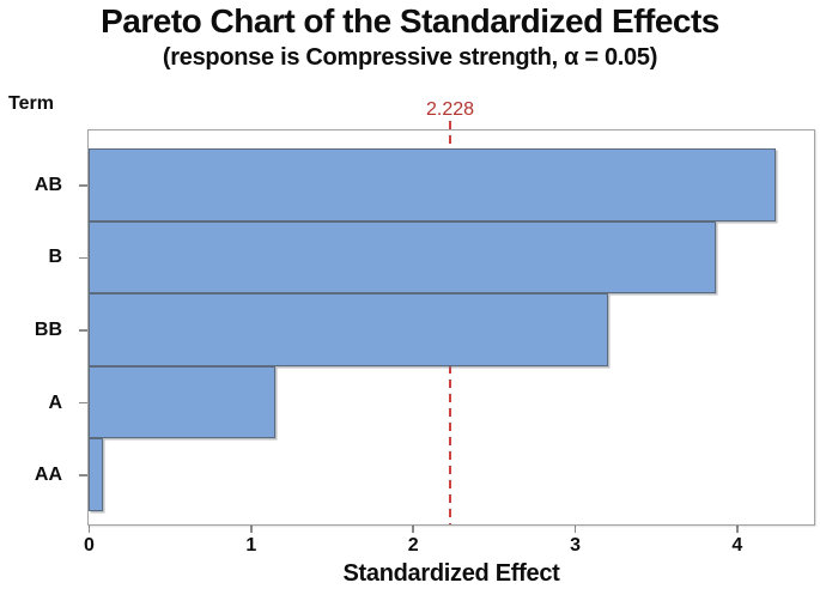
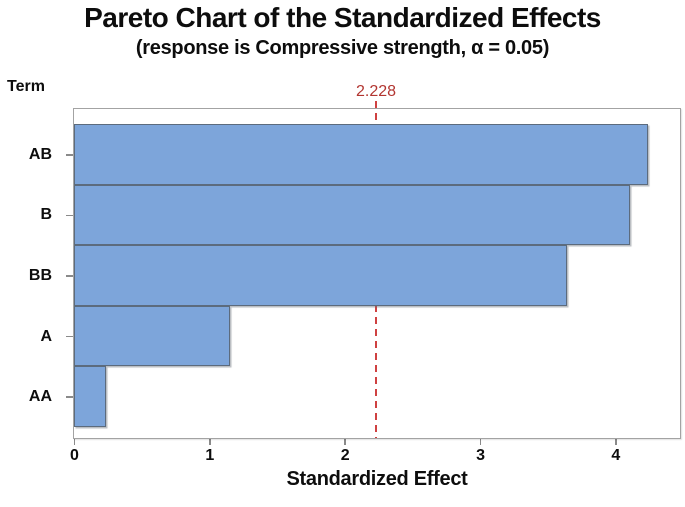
B: 3.87 -> 4.11
BB: 3.21 -> 3.64
AA: 0.09 -> 0.24
